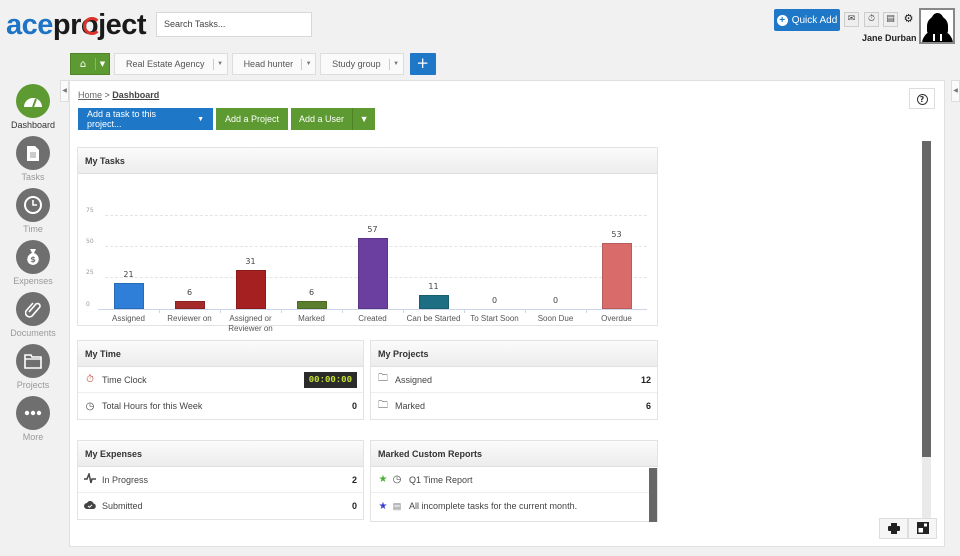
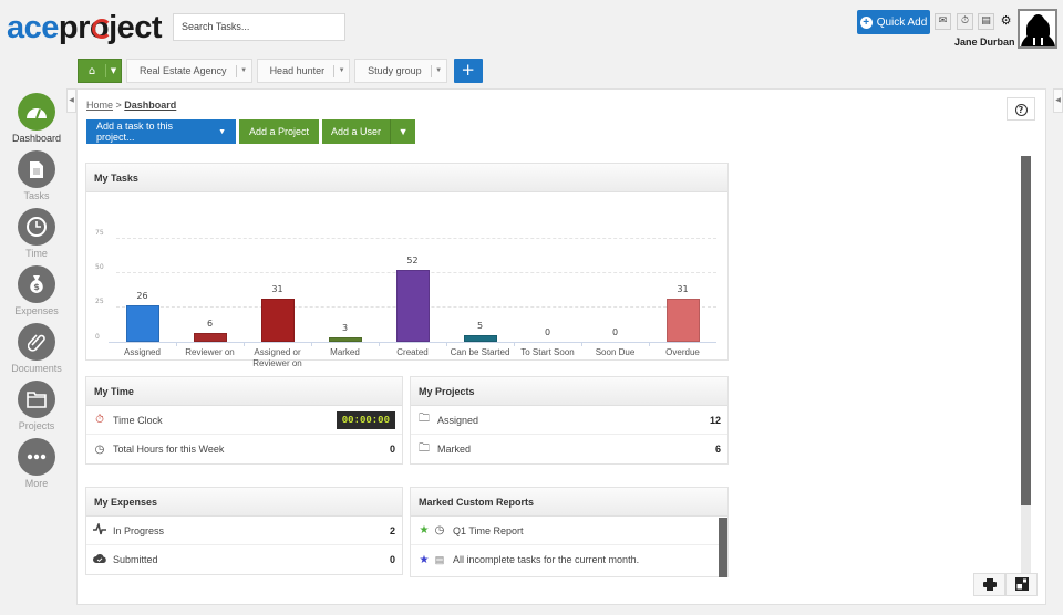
Assigned: 21 -> 26
Marked: 6 -> 3
Created: 57 -> 52
Can be Started: 11 -> 5
Overdue: 53 -> 31
